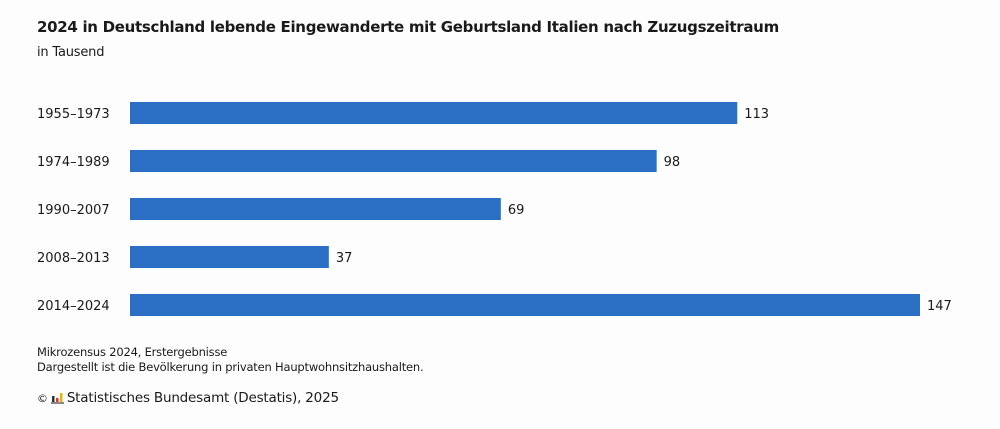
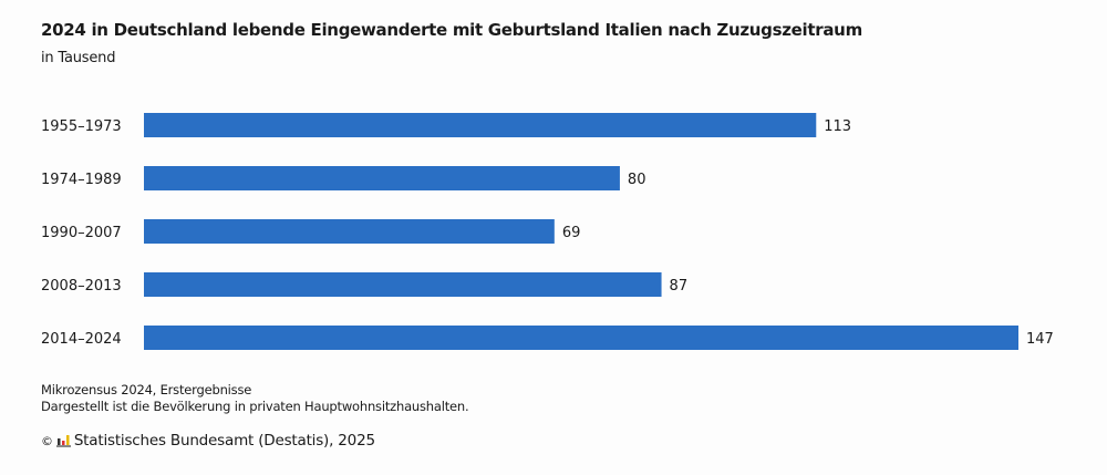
1974–1989: 98 -> 80
2008–2013: 37 -> 87
